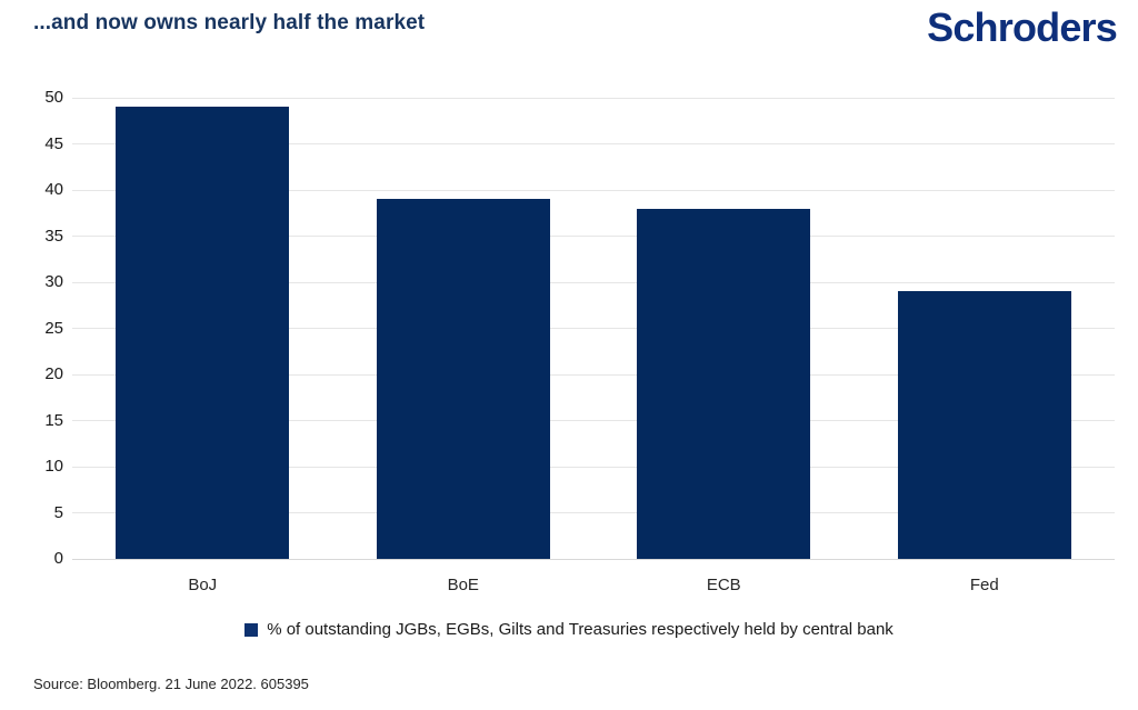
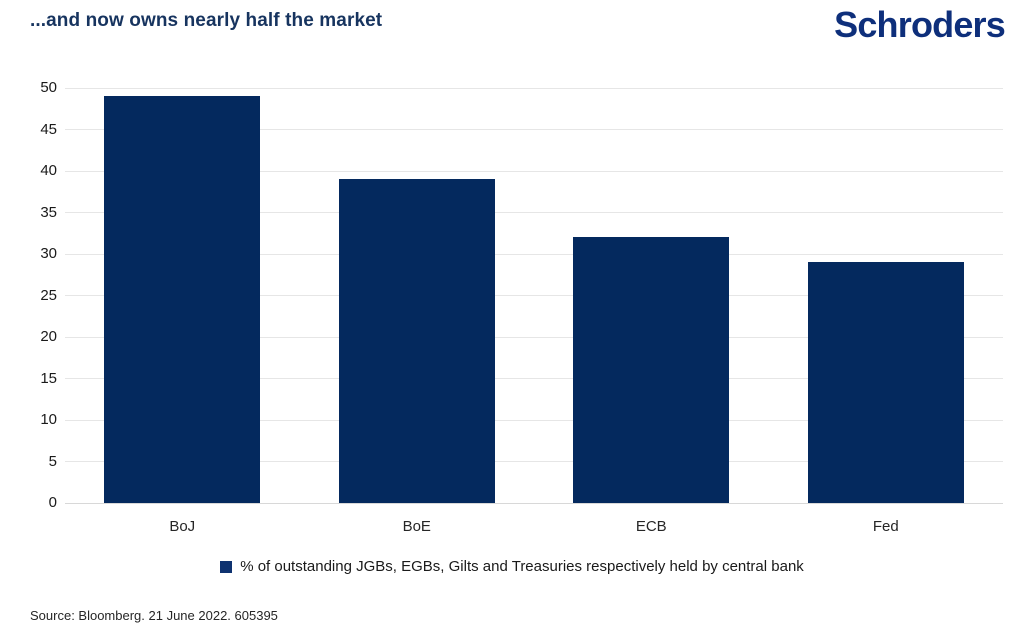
ECB: 38 -> 32
